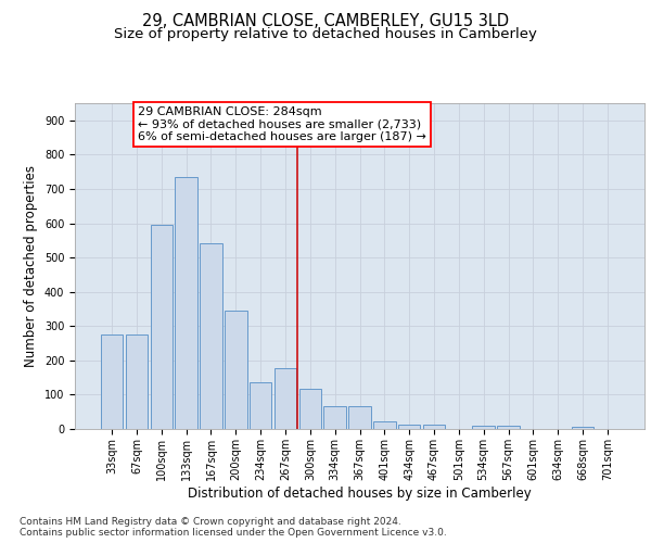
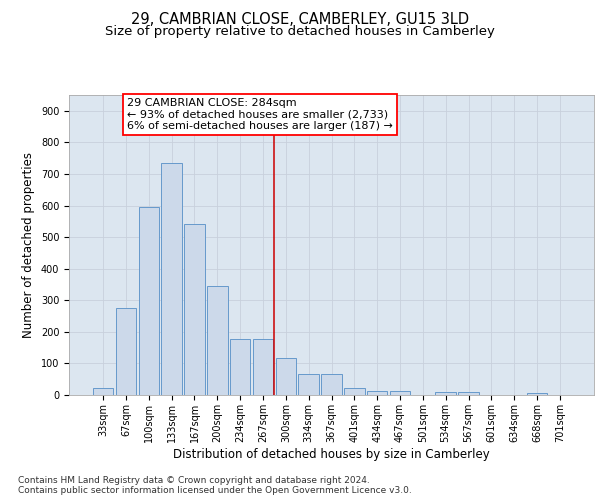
33sqm: 275 -> 22
234sqm: 135 -> 178
